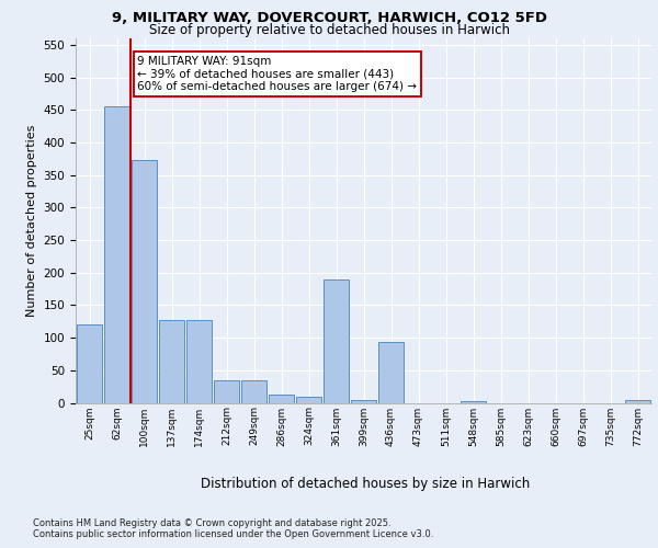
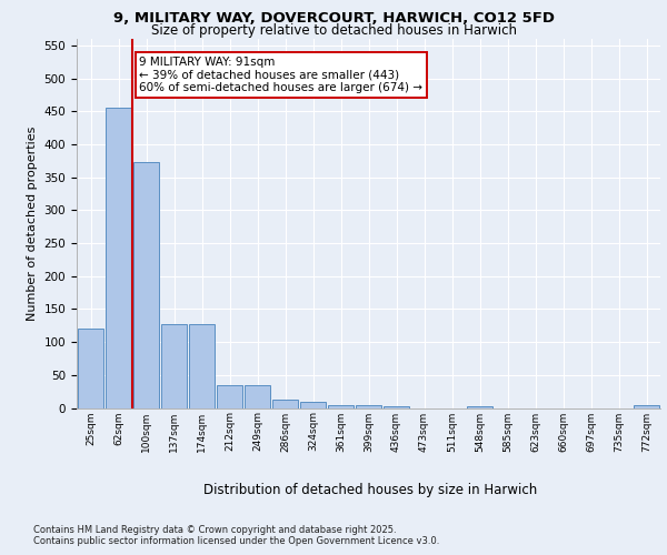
361sqm: 190 -> 5
436sqm: 94 -> 2
